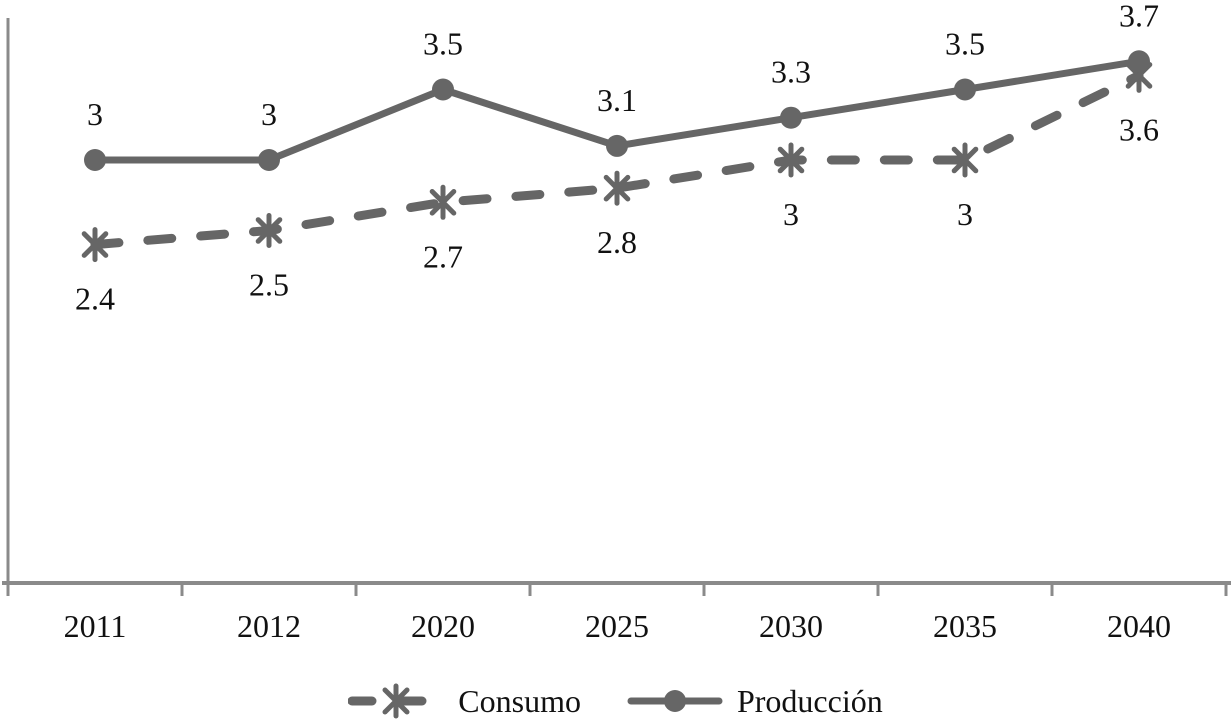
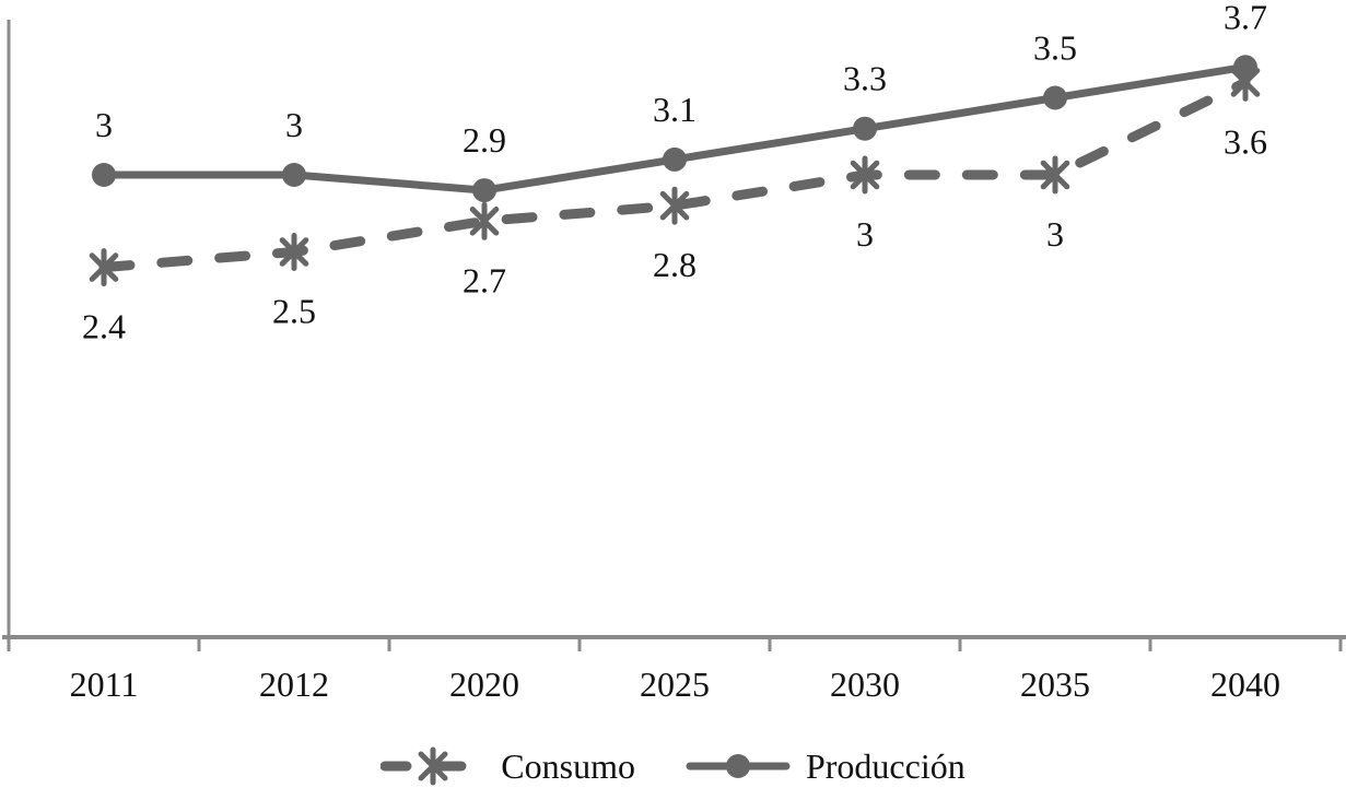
Producción/2020: 3.5 -> 2.9
